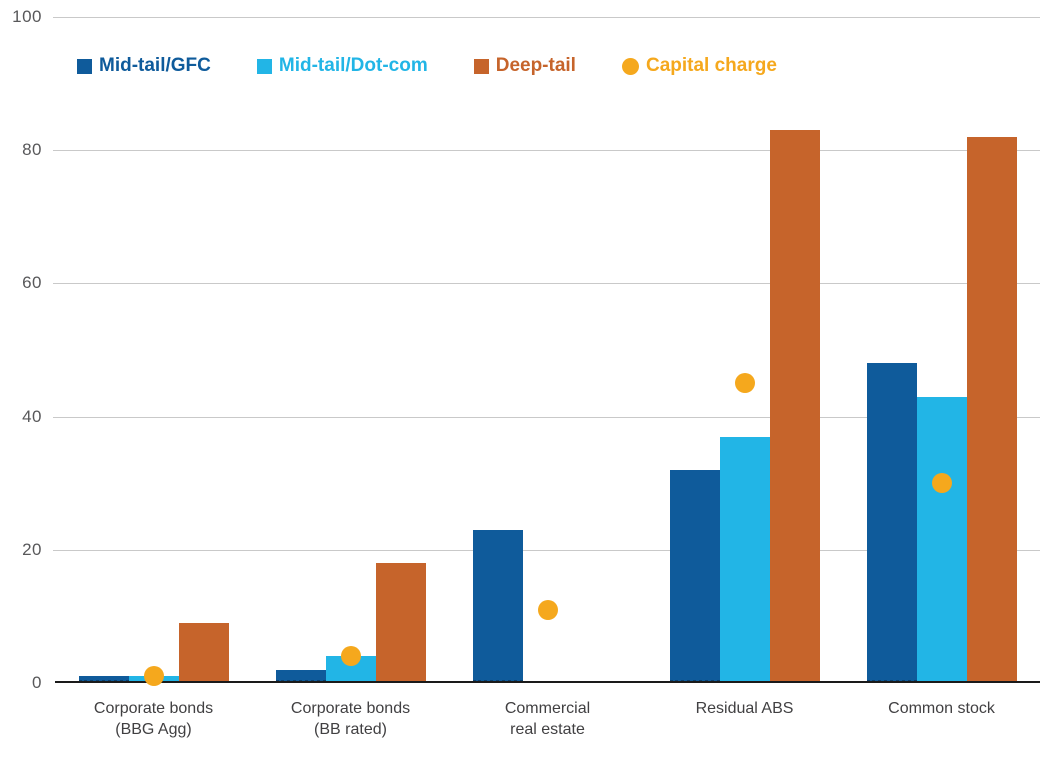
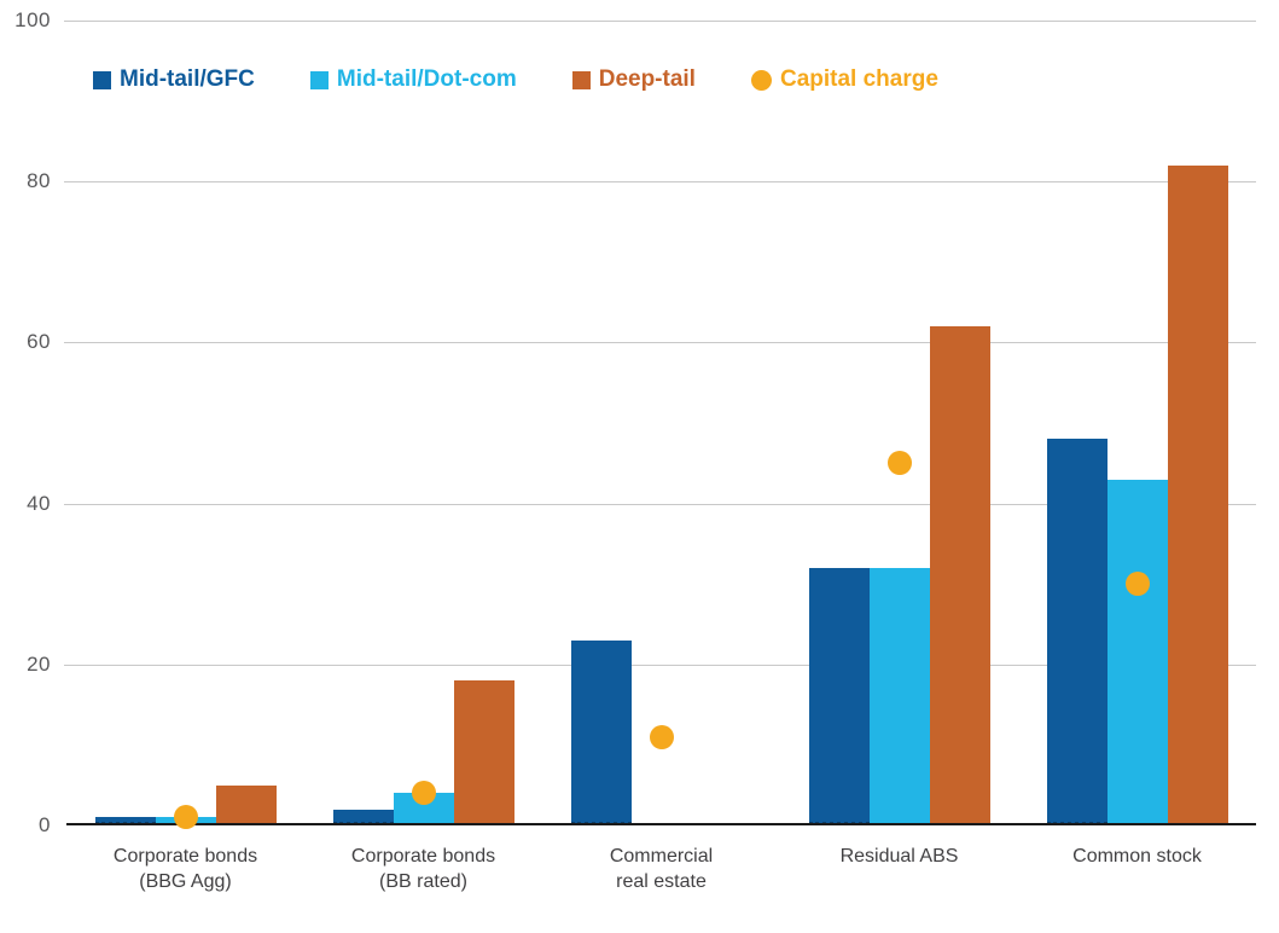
Deep-tail/Corporate bonds (BBG Agg): 9 -> 5
Mid-tail/Dot-com/Residual ABS: 37 -> 32
Deep-tail/Residual ABS: 83 -> 62
